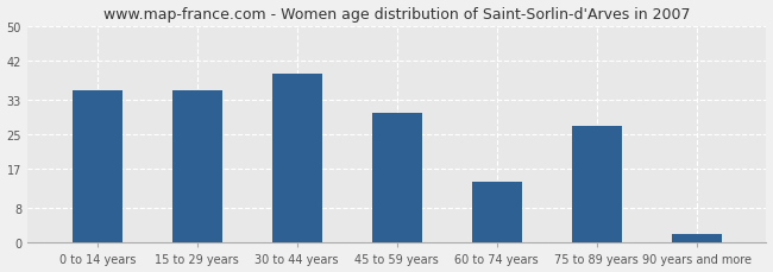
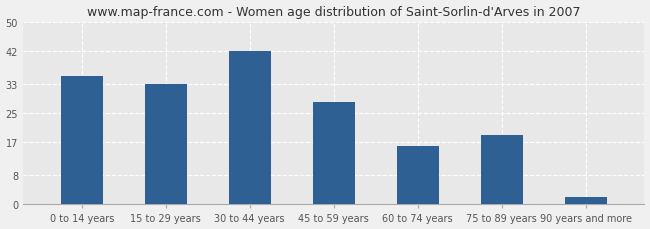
15 to 29 years: 35 -> 33
30 to 44 years: 39 -> 42
45 to 59 years: 30 -> 28
60 to 74 years: 14 -> 16
75 to 89 years: 27 -> 19
